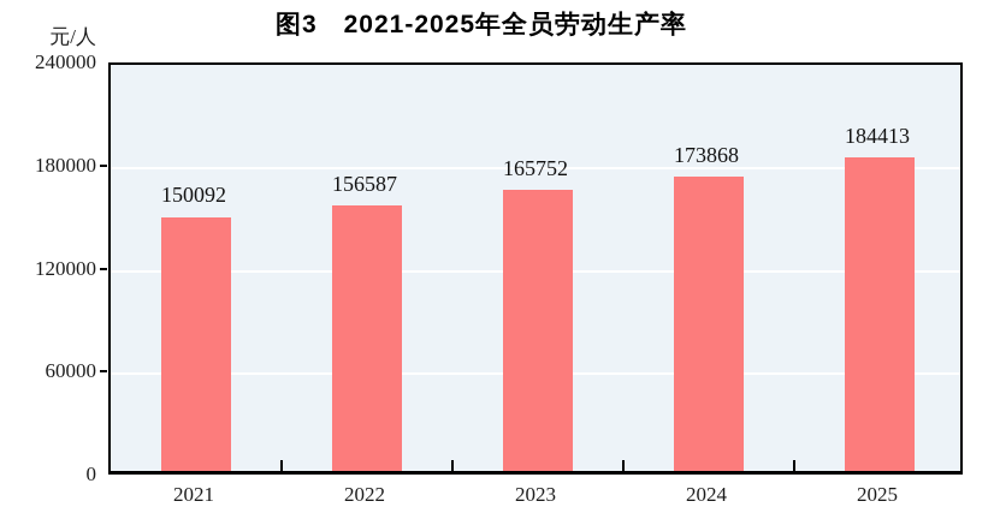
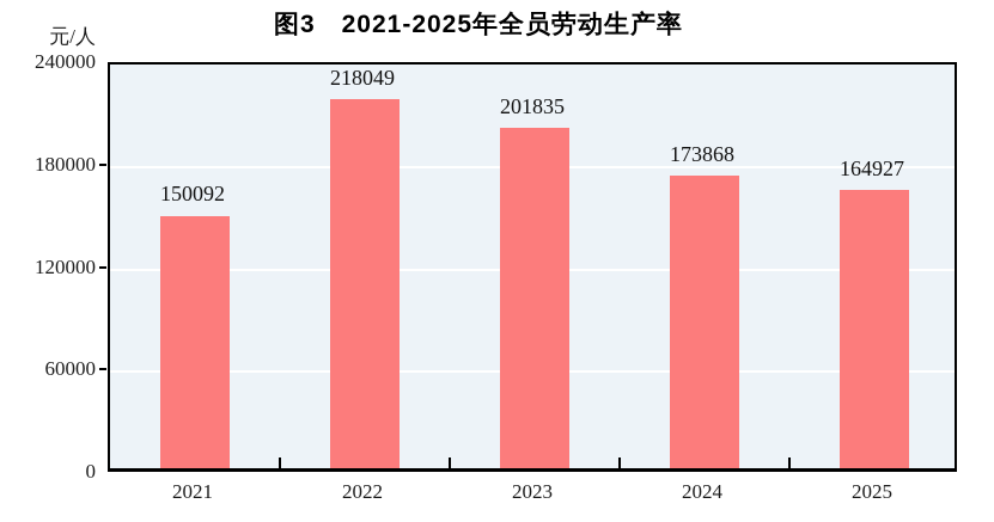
2022: 156587 -> 218049
2023: 165752 -> 201835
2025: 184413 -> 164927
